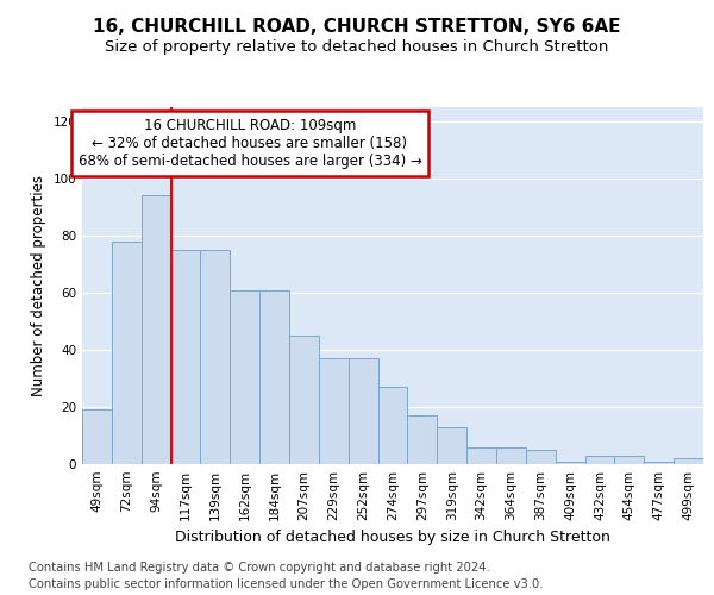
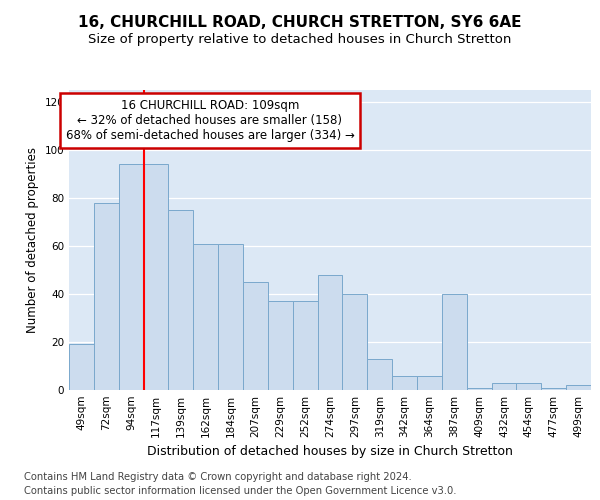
117sqm: 75 -> 94
274sqm: 27 -> 48
297sqm: 17 -> 40
387sqm: 5 -> 40
